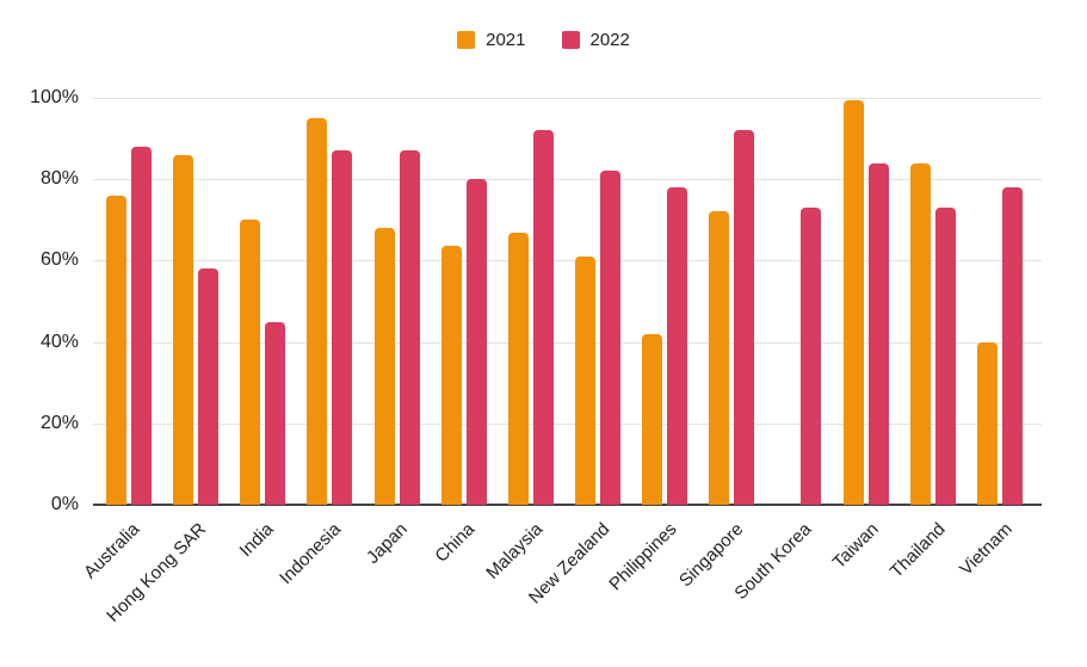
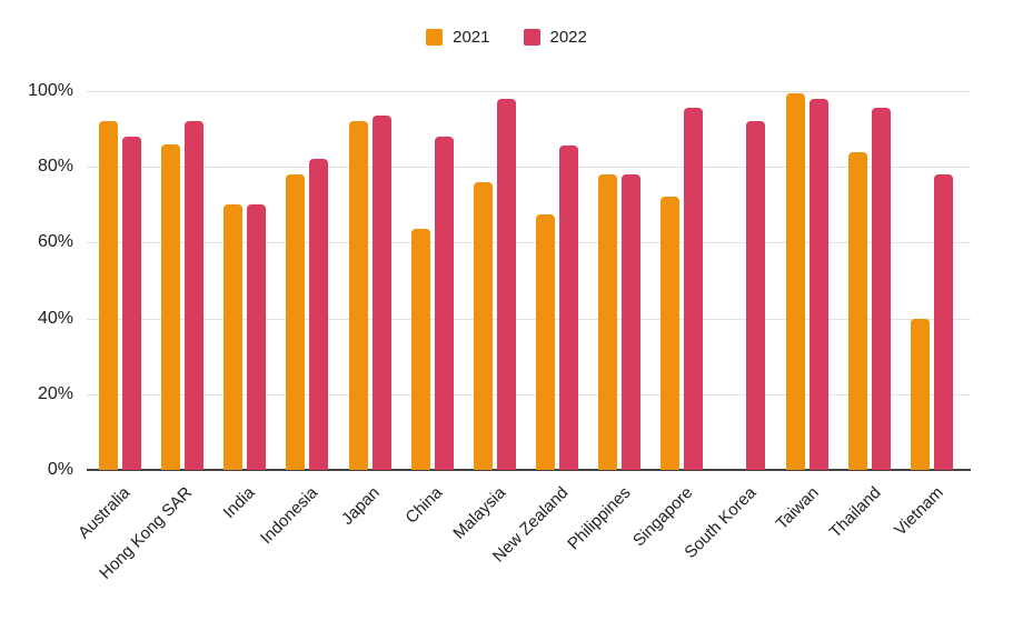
2021/Australia: 76% -> 92%
2022/Hong Kong SAR: 58% -> 92%
2022/India: 45% -> 70%
2021/Indonesia: 95% -> 78%
2022/Indonesia: 87% -> 82%
2021/Japan: 68% -> 92%
2022/Japan: 87% -> 94%
2022/China: 80% -> 88%
2021/Malaysia: 67% -> 76%
2022/Malaysia: 92% -> 98%
2021/New Zealand: 61% -> 68%
2022/New Zealand: 82% -> 86%
2021/Philippines: 42% -> 78%
2022/Singapore: 92% -> 96%
2022/South Korea: 73% -> 92%
2022/Taiwan: 84% -> 98%
2022/Thailand: 73% -> 96%
